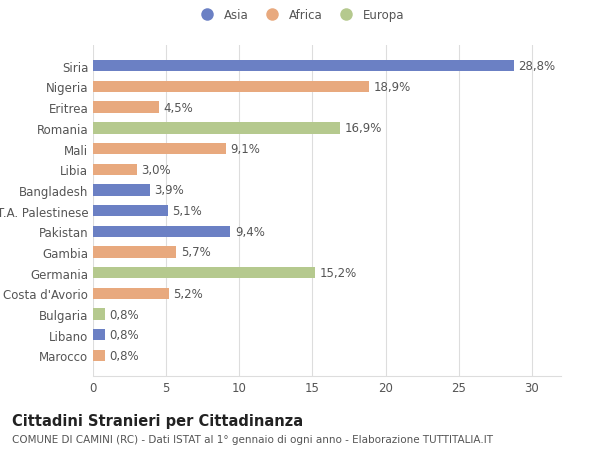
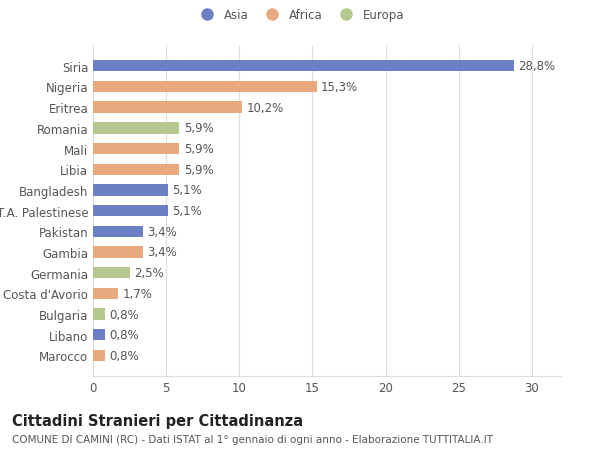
Nigeria: 18,9% -> 15,3%
Eritrea: 4,5% -> 10,2%
Romania: 16,9% -> 5,9%
Mali: 9,1% -> 5,9%
Libia: 3,0% -> 5,9%
Bangladesh: 3,9% -> 5,1%
Pakistan: 9,4% -> 3,4%
Gambia: 5,7% -> 3,4%
Germania: 15,2% -> 2,5%
Costa d'Avorio: 5,2% -> 1,7%
